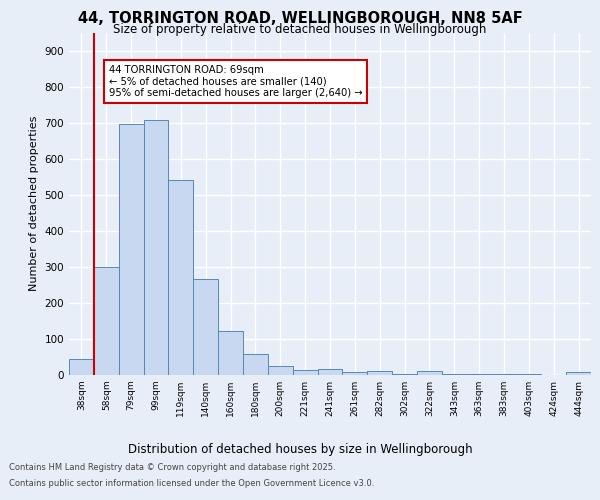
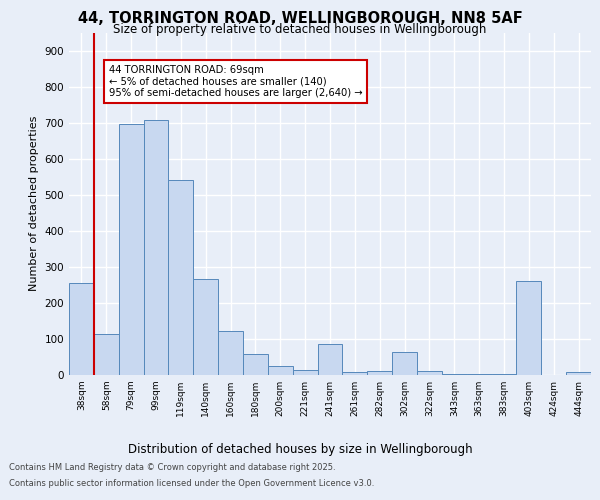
38sqm: 45 -> 255
58sqm: 300 -> 115
241sqm: 18 -> 85
302sqm: 3 -> 65
403sqm: 2 -> 260
